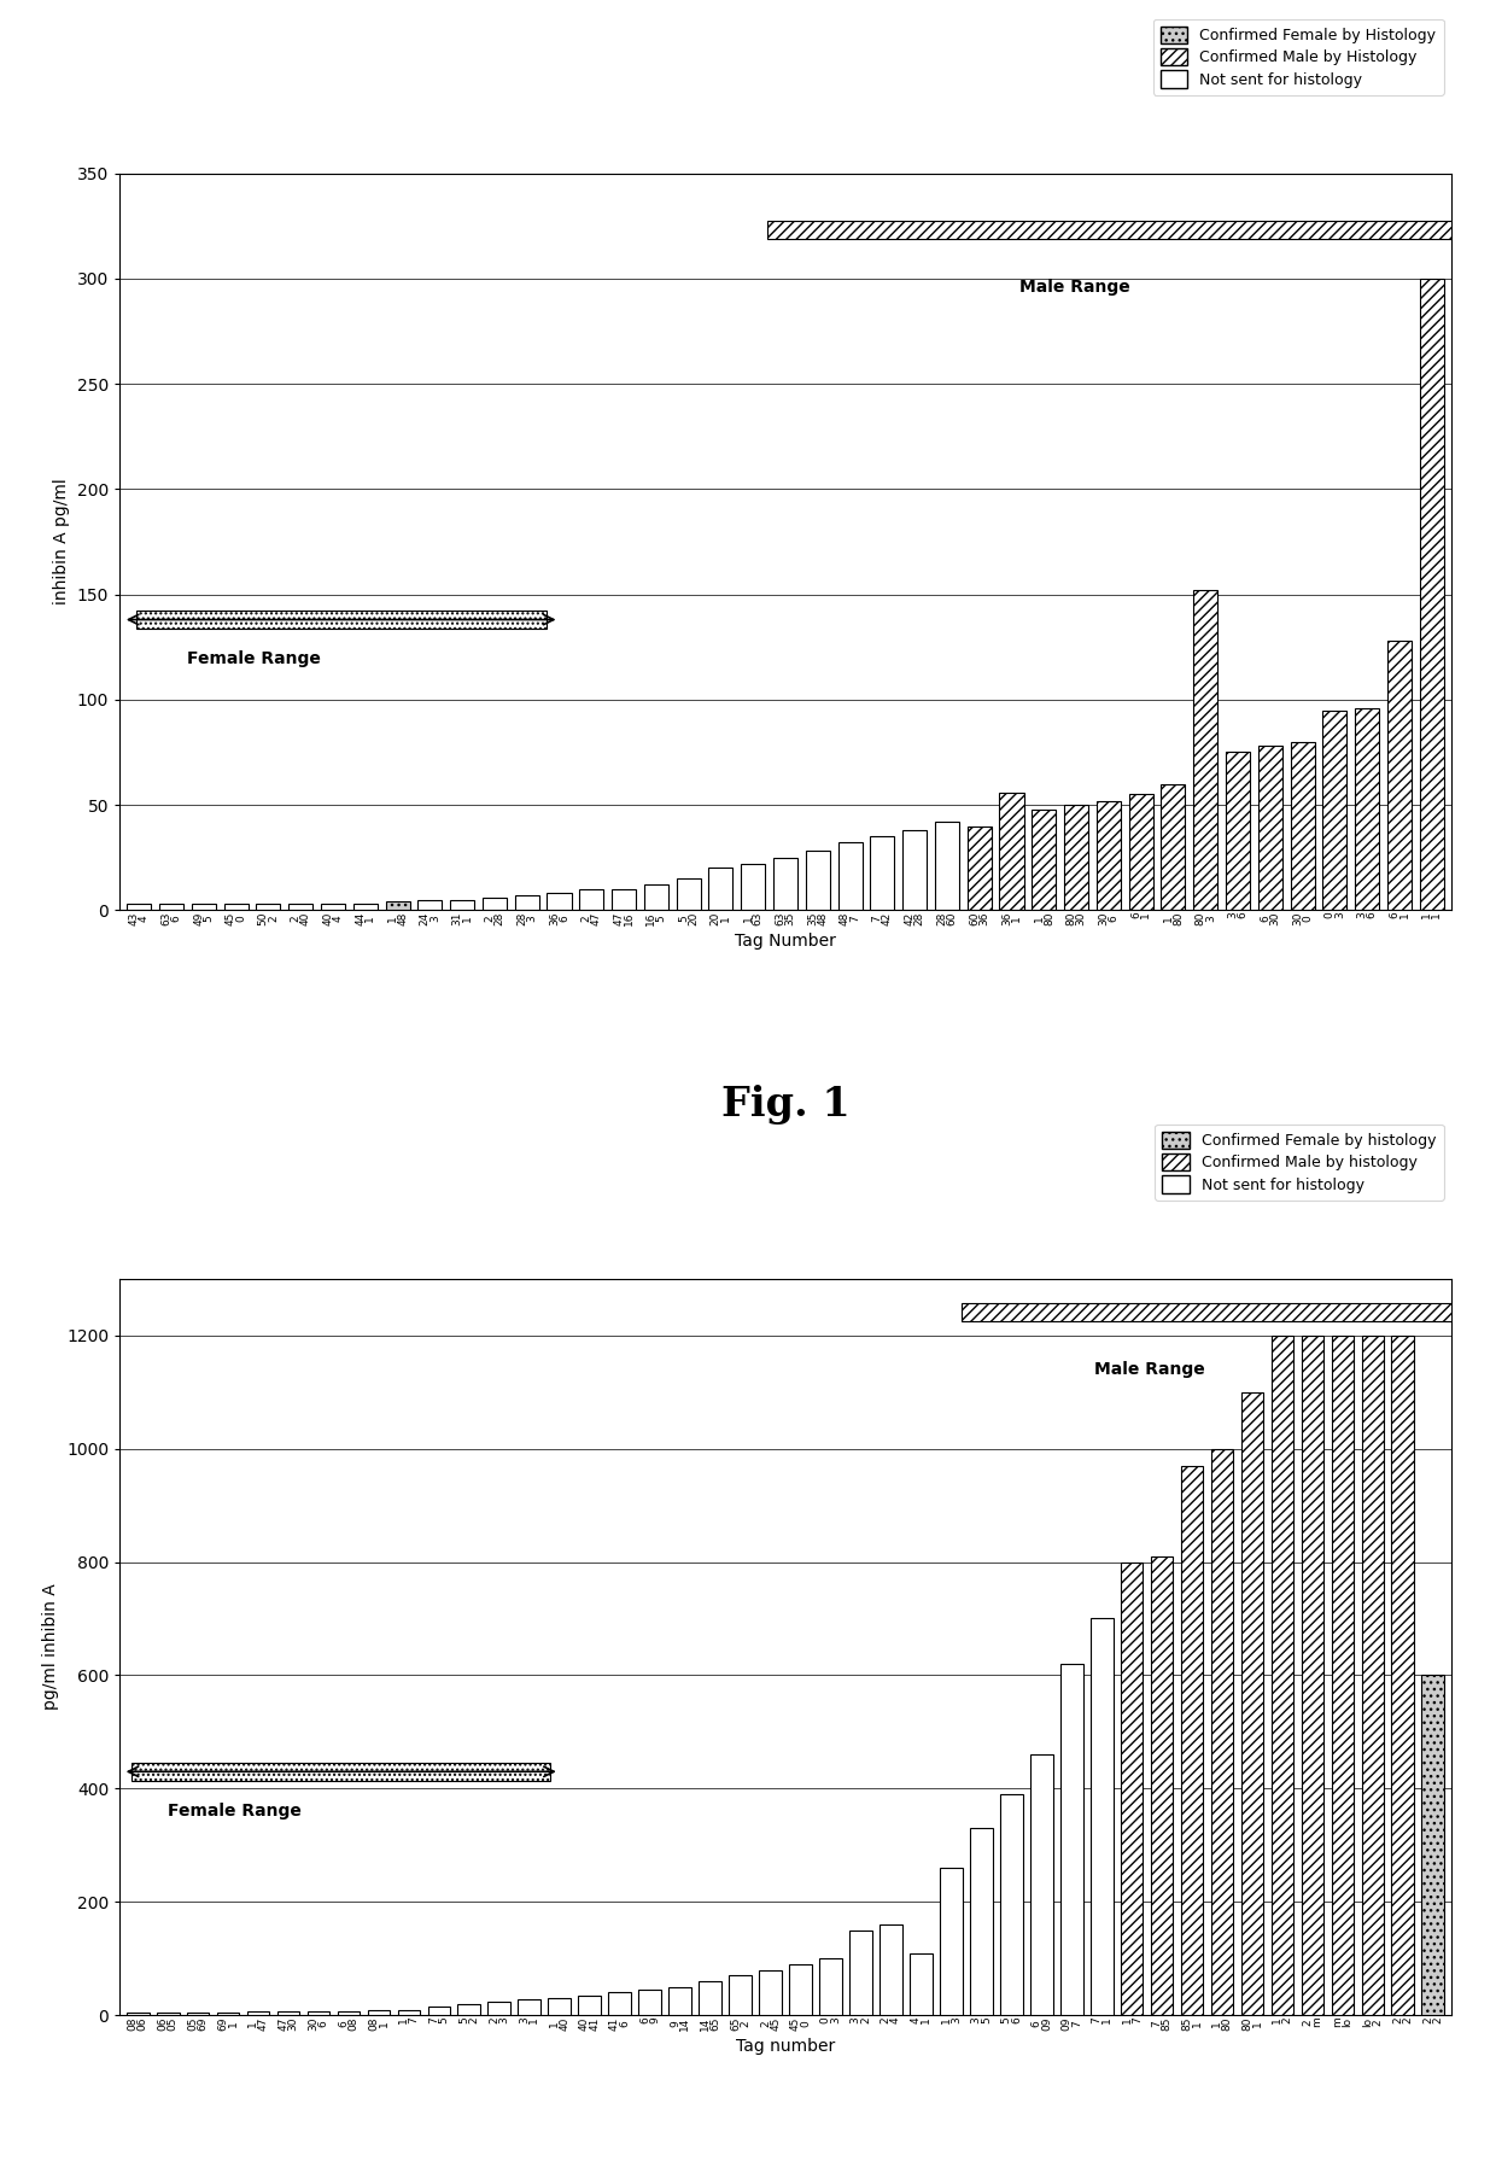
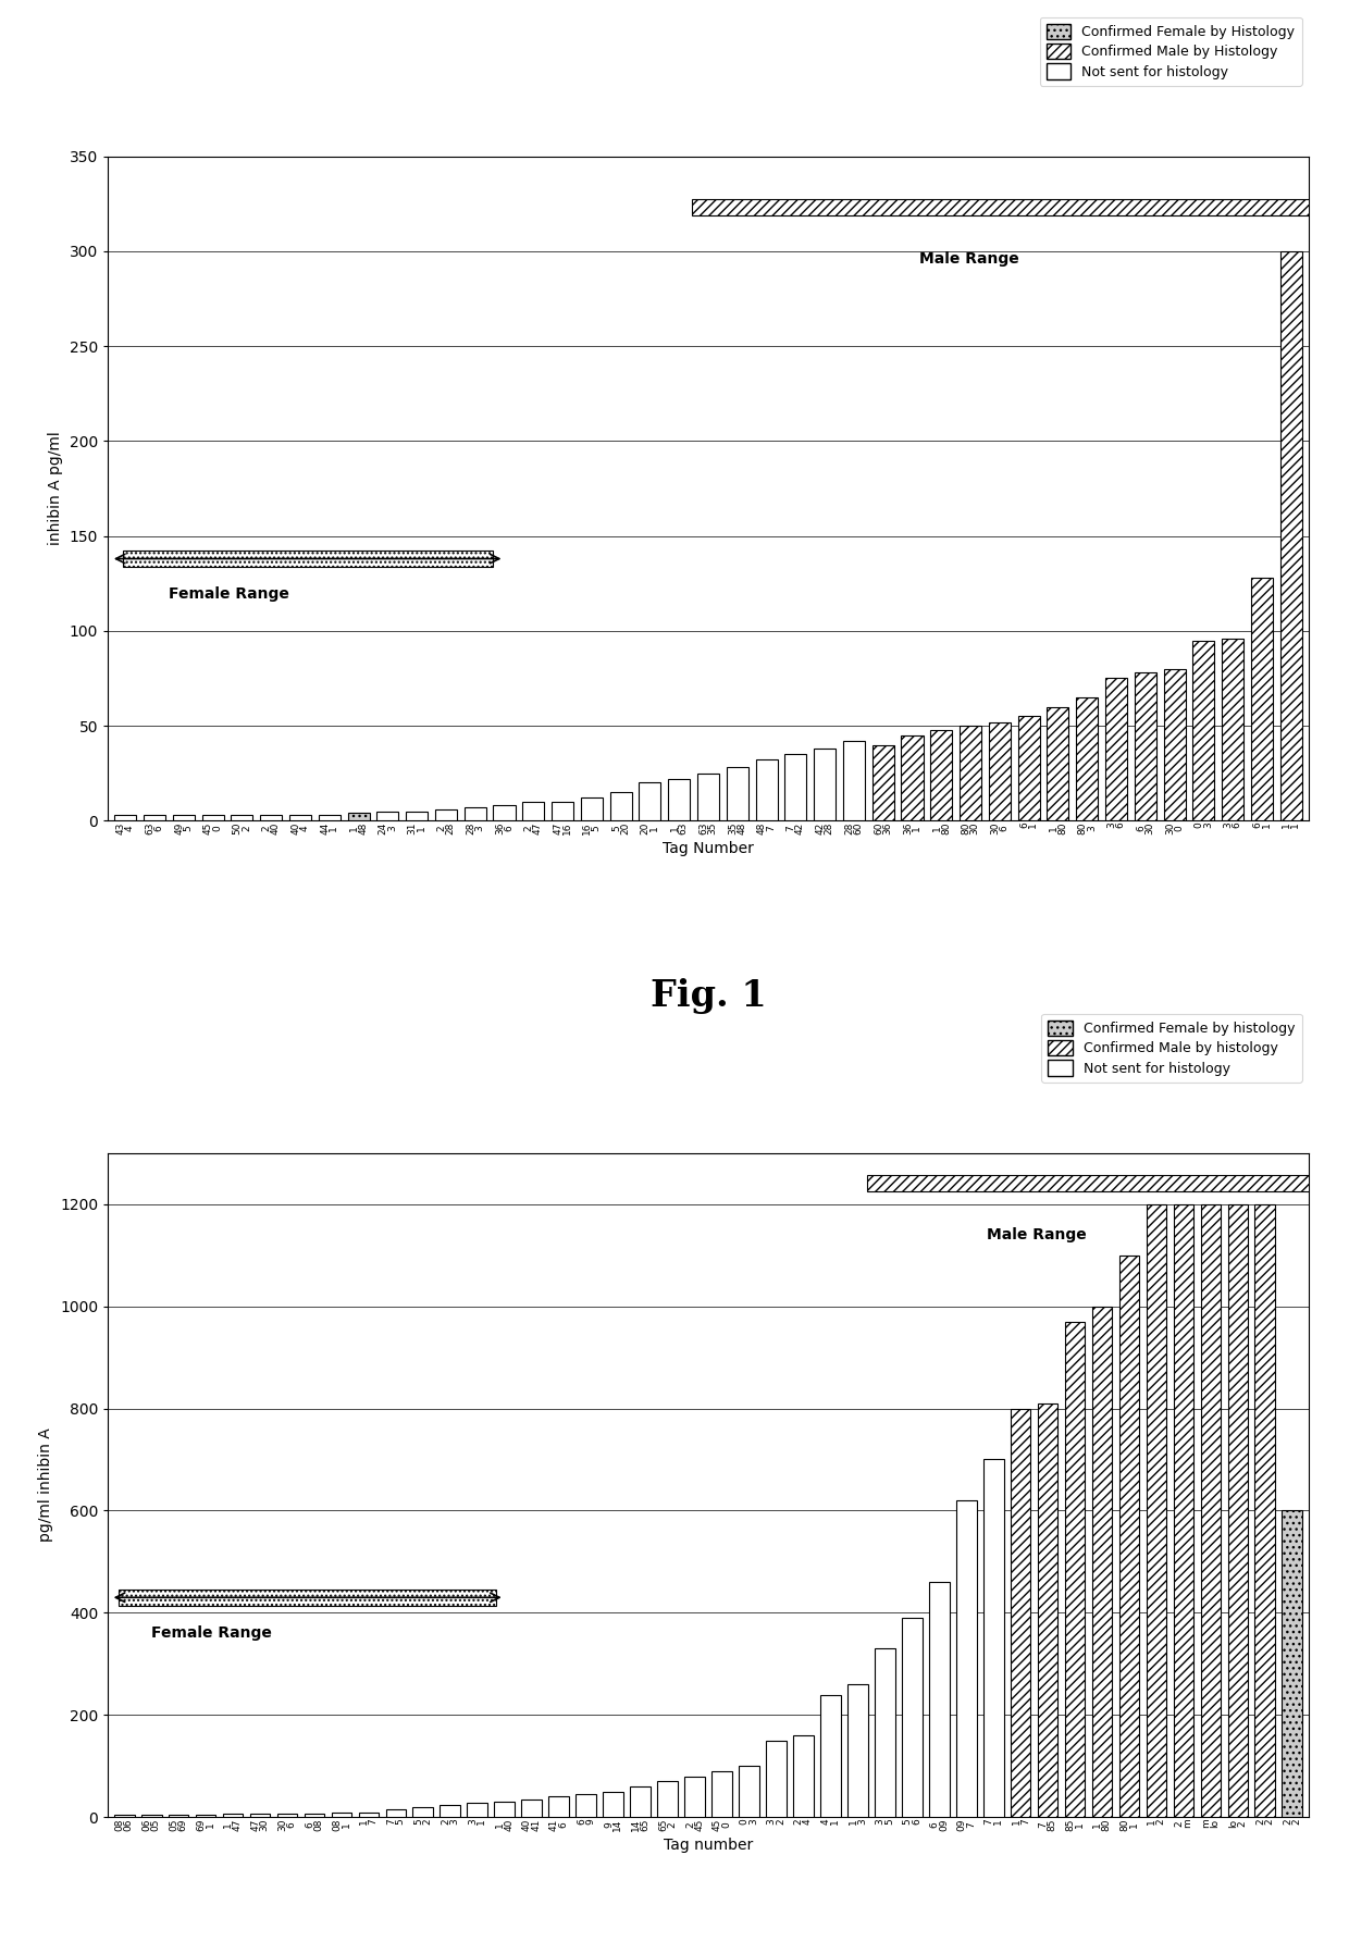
36 1: 56 -> 45
80 3: 152 -> 65
4 1: 110 -> 240
